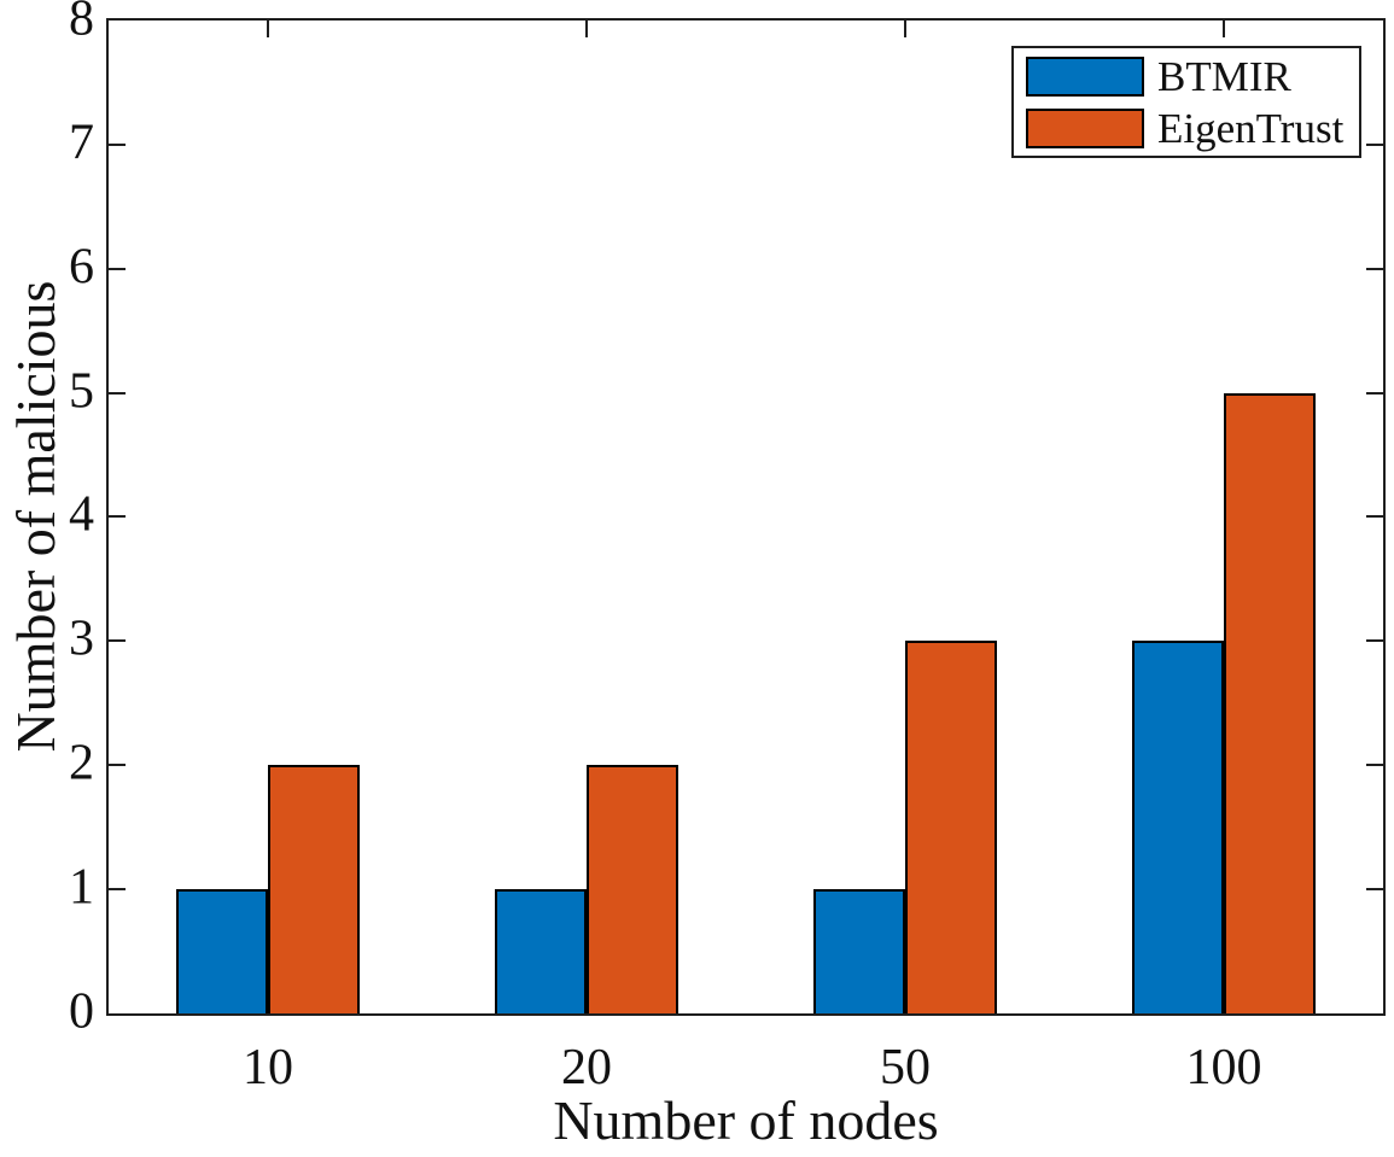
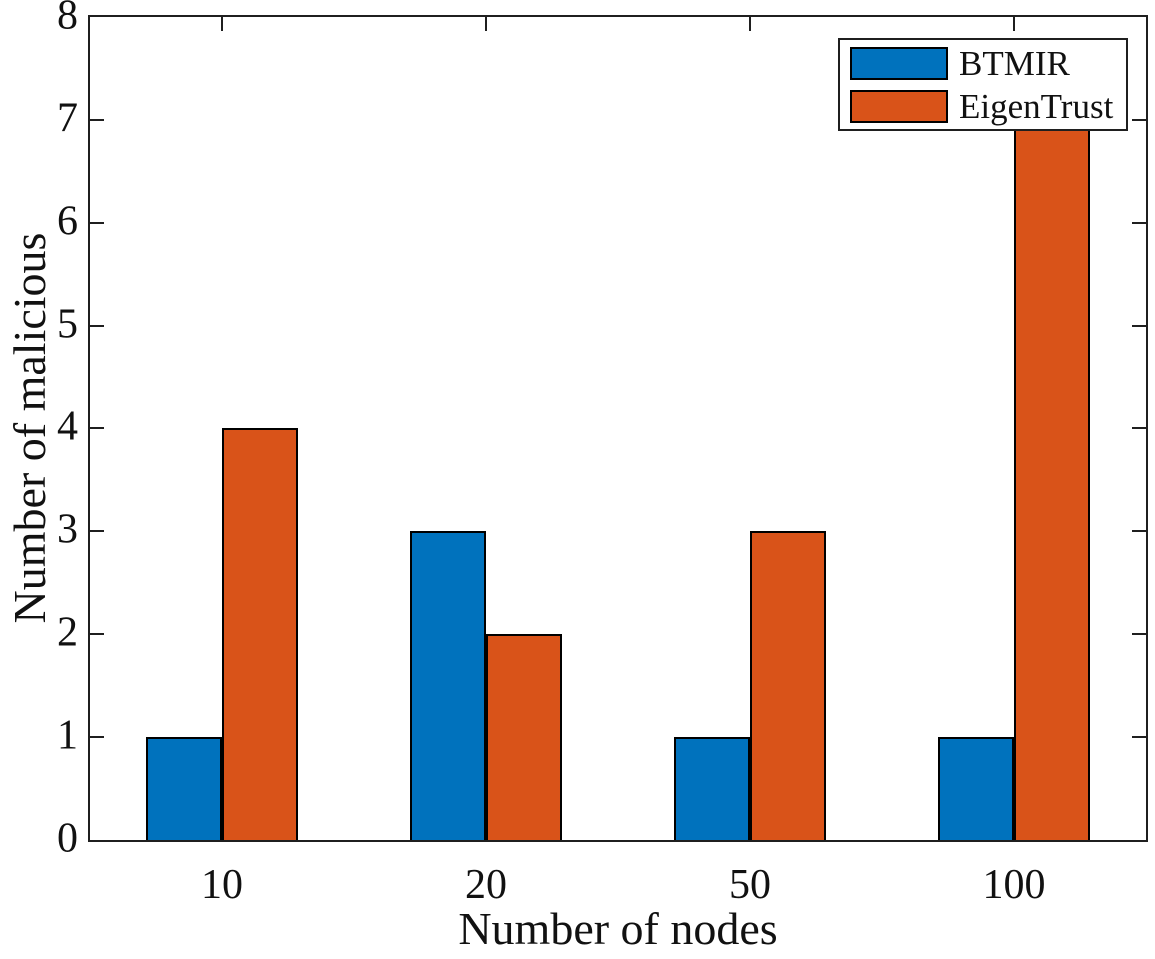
EigenTrust/10: 2 -> 4
BTMIR/20: 1 -> 3
BTMIR/100: 3 -> 1
EigenTrust/100: 5 -> 7
